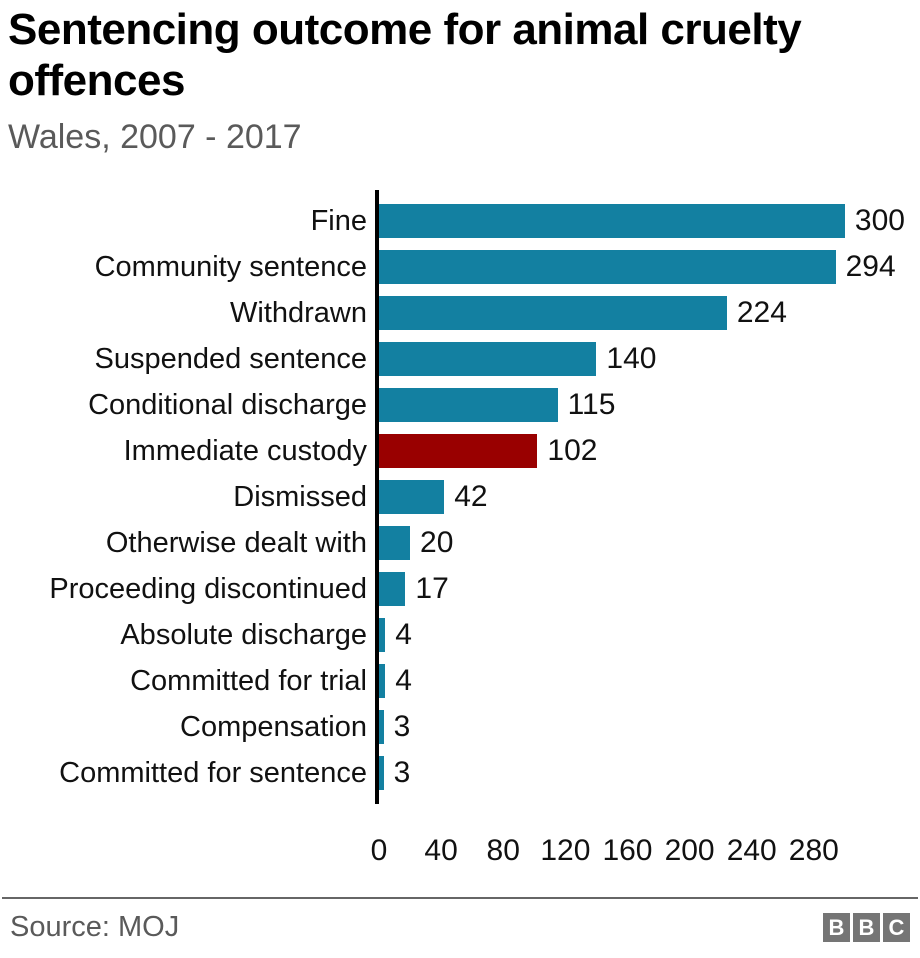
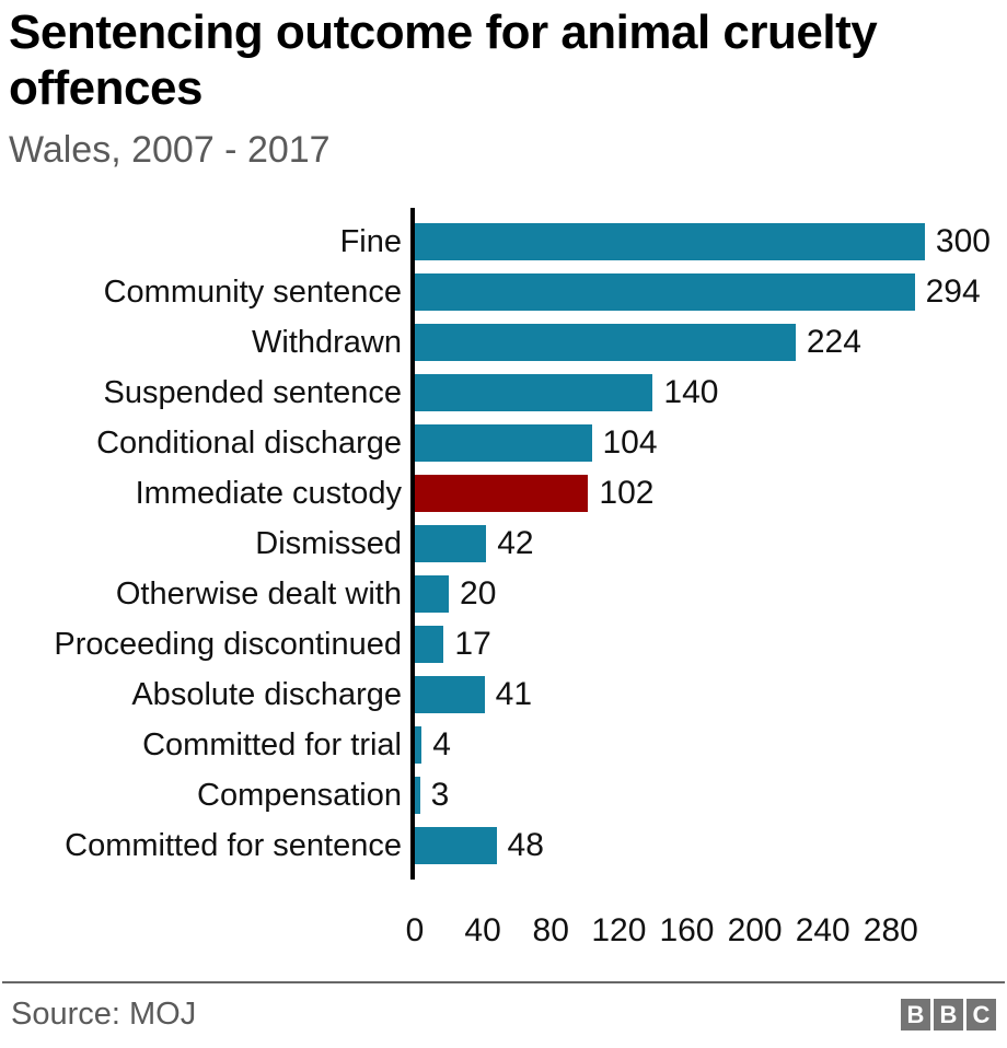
Conditional discharge: 115 -> 104
Absolute discharge: 4 -> 41
Committed for sentence: 3 -> 48
